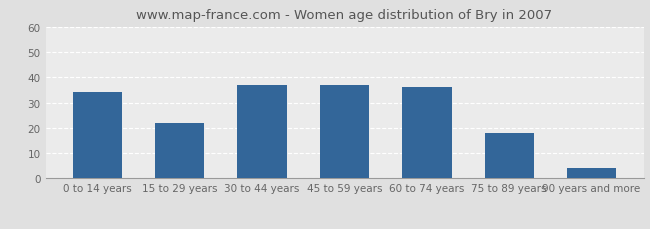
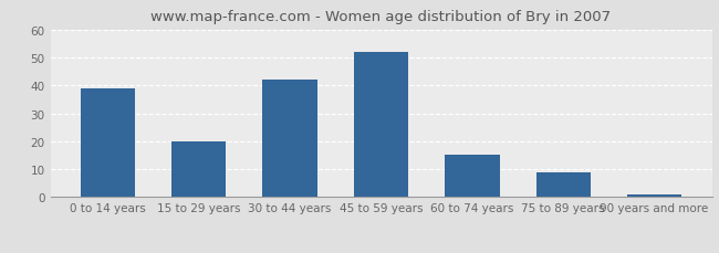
0 to 14 years: 34 -> 39
15 to 29 years: 22 -> 20
30 to 44 years: 37 -> 42
45 to 59 years: 37 -> 52
60 to 74 years: 36 -> 15
75 to 89 years: 18 -> 9
90 years and more: 4 -> 1
